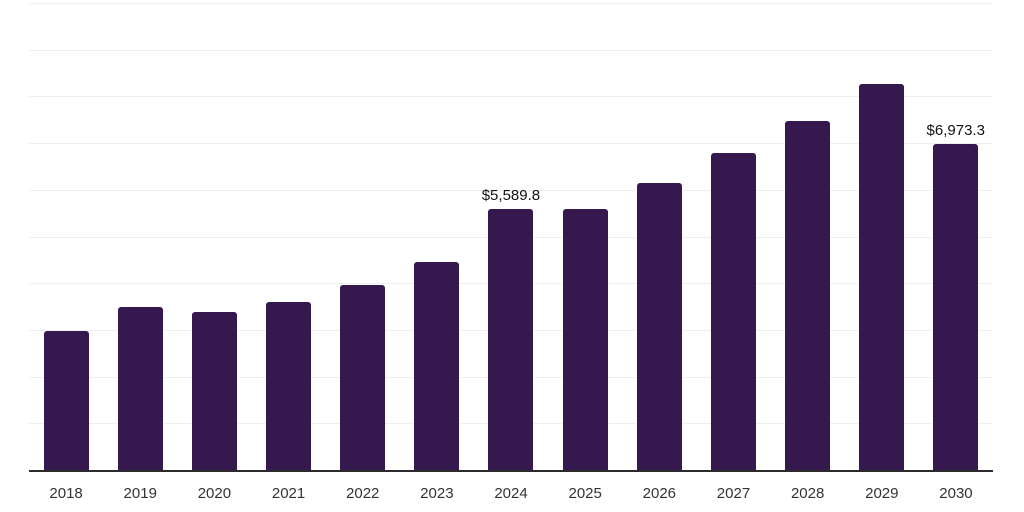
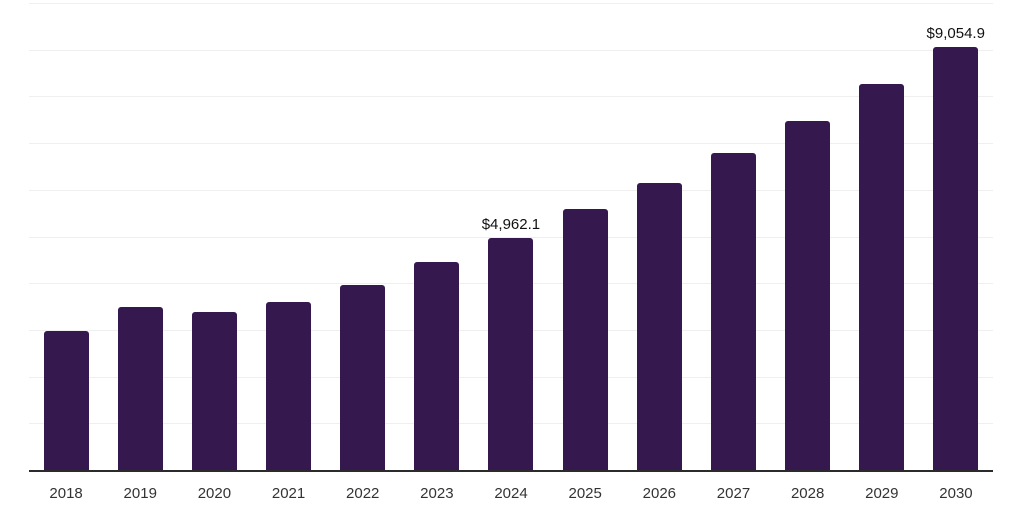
2024: $5,589.8 -> $4,962.1
2030: $6,973.3 -> $9,054.9
